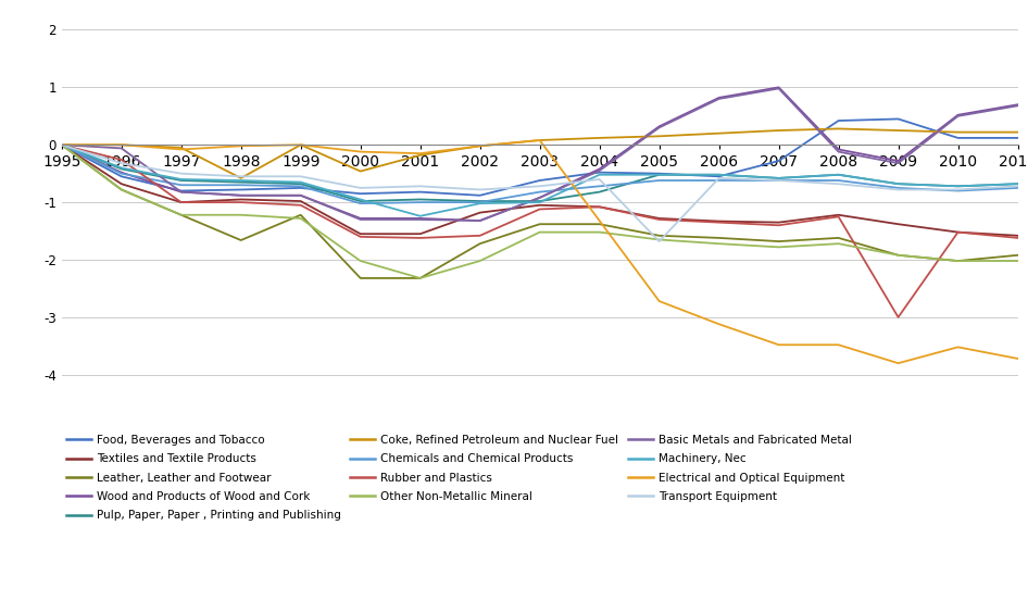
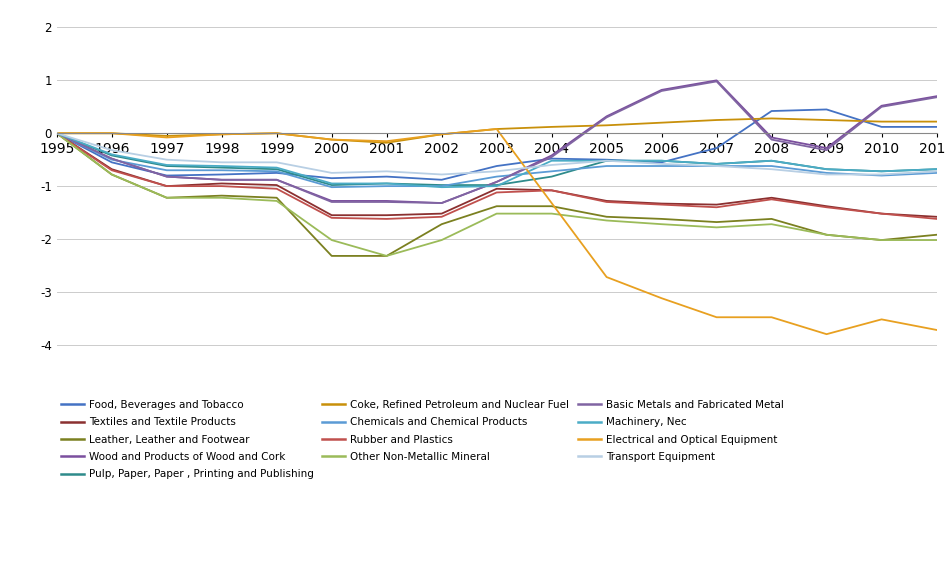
Rubber and Plastics/1996: -0.26 -> -0.70
Basic Metals and Fabricated Metal/1996: -0.06 -> -0.48
Leather, Leather and Footwear/1998: -1.66 -> -1.18
Coke, Refined Petroleum and Nuclear Fuel/1998: -0.58 -> -0.02
Coke, Refined Petroleum and Nuclear Fuel/2000: -0.46 -> -0.12
Machinery, Nec/2001: -1.24 -> -0.95
Textiles and Textile Products/2002: -1.18 -> -1.52
Transport Equipment/2005: -1.68 -> -0.52
Rubber and Plastics/2009: -3.00 -> -1.40
